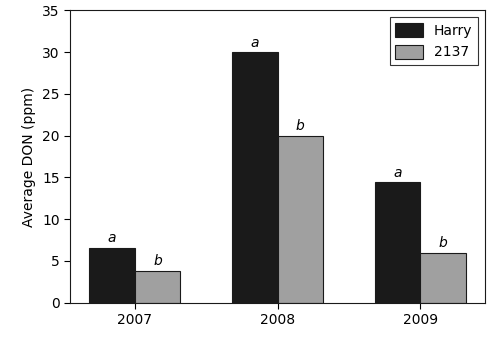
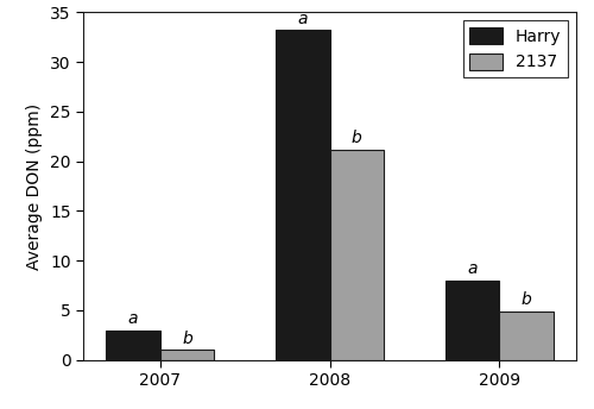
Harry/2007: 6.6 -> 3.0
2137/2007: 3.8 -> 1.0
Harry/2008: 30.0 -> 33.2
2137/2008: 20.0 -> 21.2
Harry/2009: 14.4 -> 8.0
2137/2009: 6.0 -> 4.9
